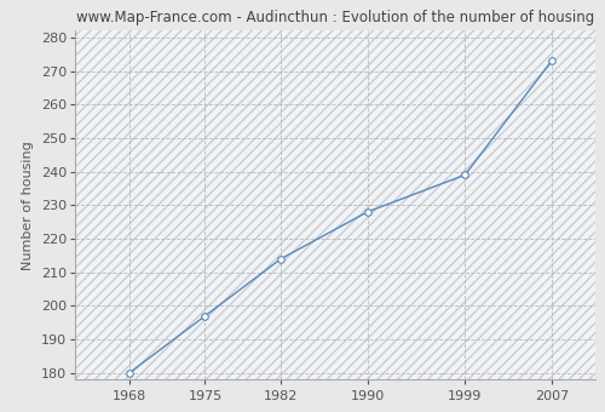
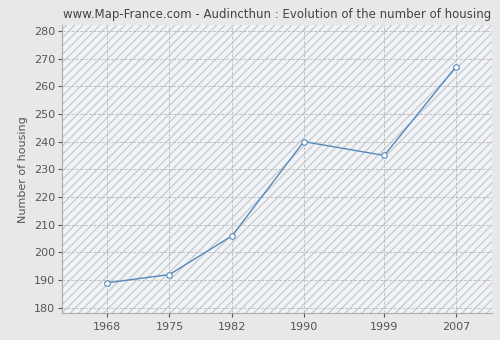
1968: 180 -> 189
1975: 197 -> 192
1982: 214 -> 206
1990: 228 -> 240
1999: 239 -> 235
2007: 273 -> 267
